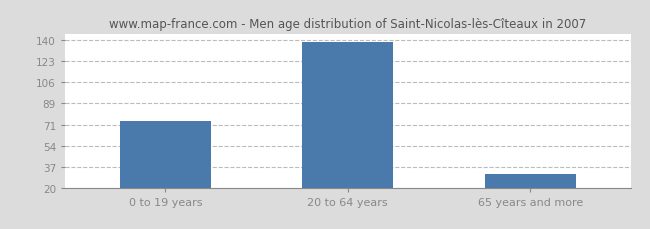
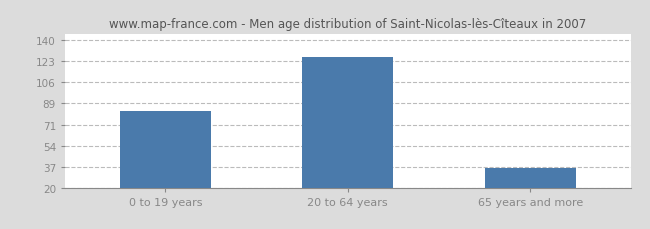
0 to 19 years: 74 -> 82
20 to 64 years: 138 -> 126
65 years and more: 31 -> 36
